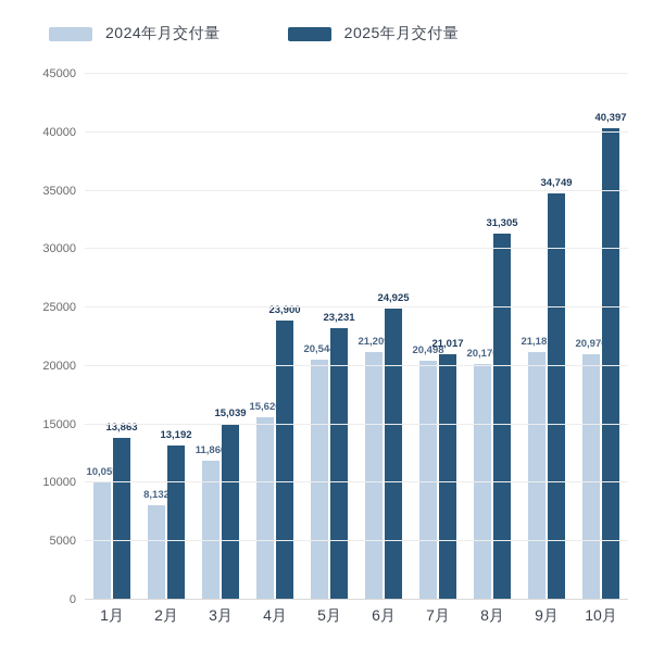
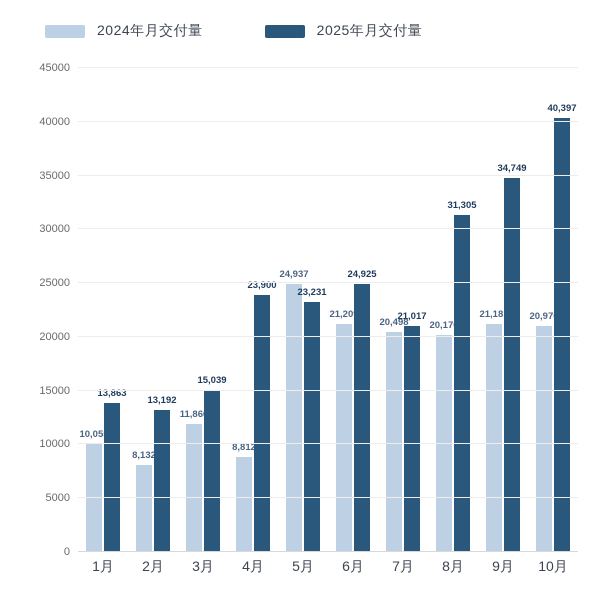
2024年月交付量/4月: 15,620 -> 8,812
2024年月交付量/5月: 20,544 -> 24,937
